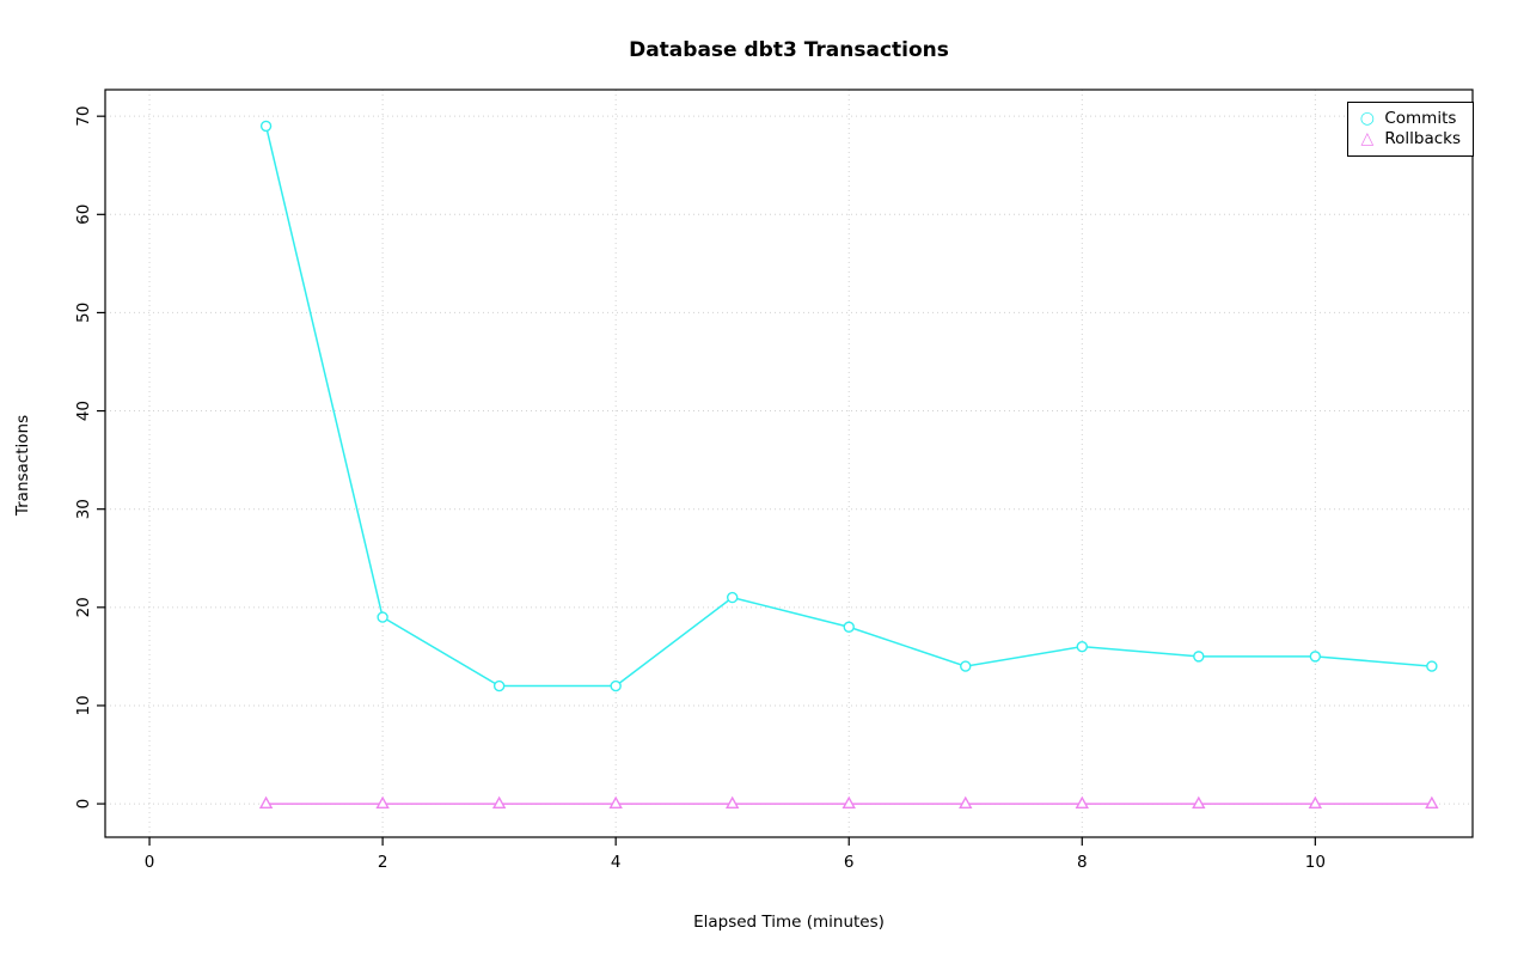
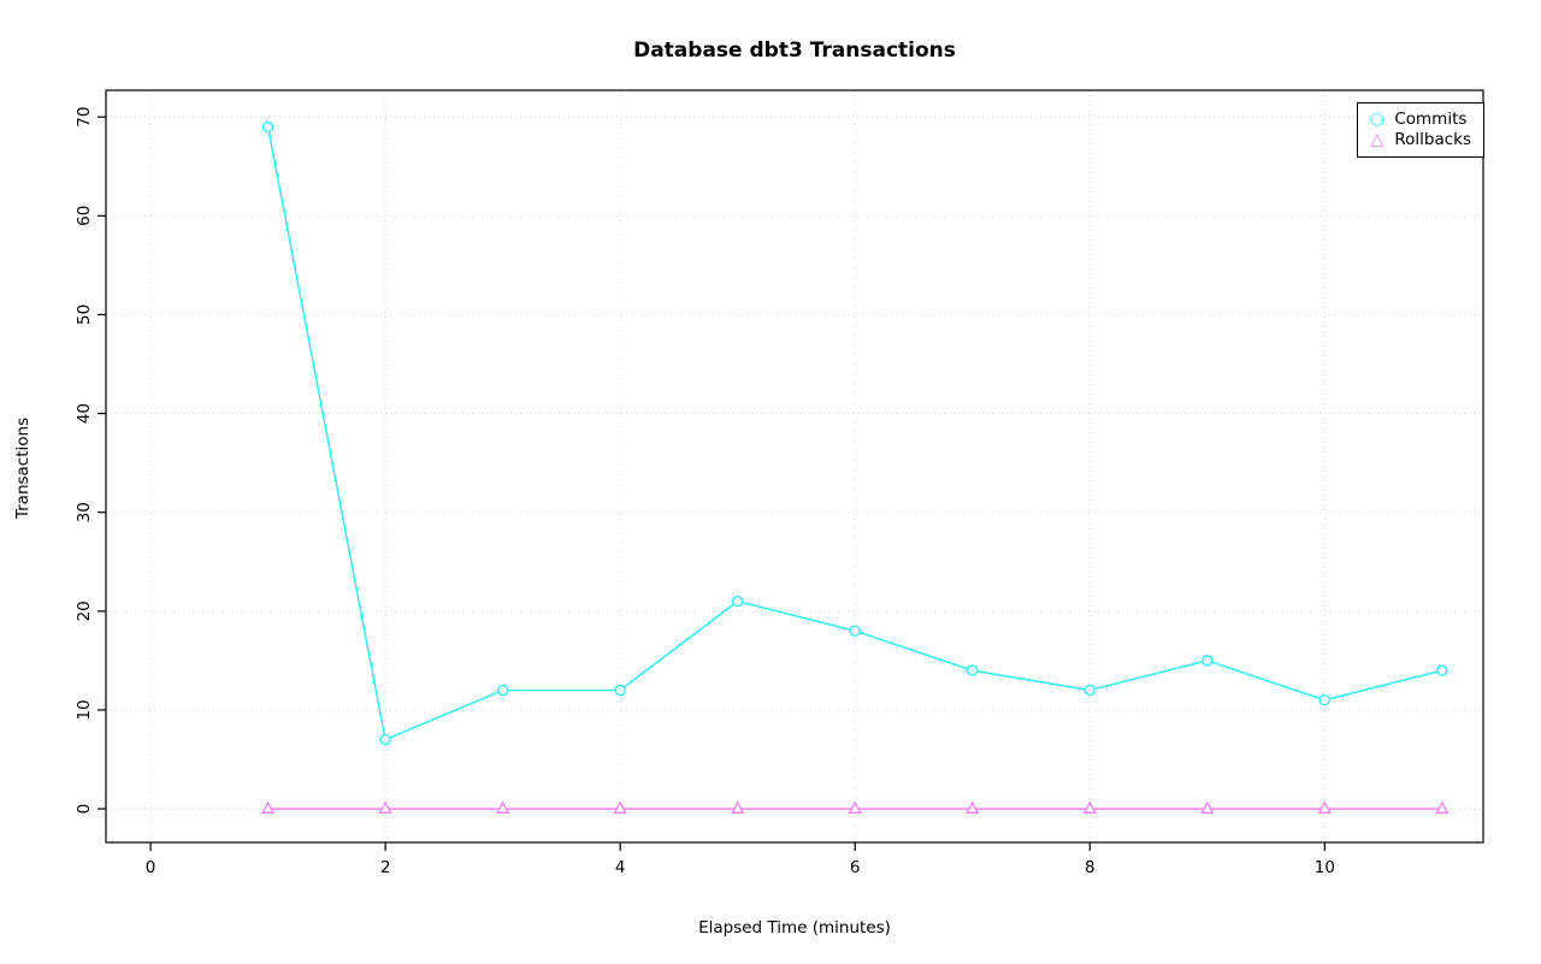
Commits/2: 19 -> 7
Commits/8: 16 -> 12
Commits/10: 15 -> 11
